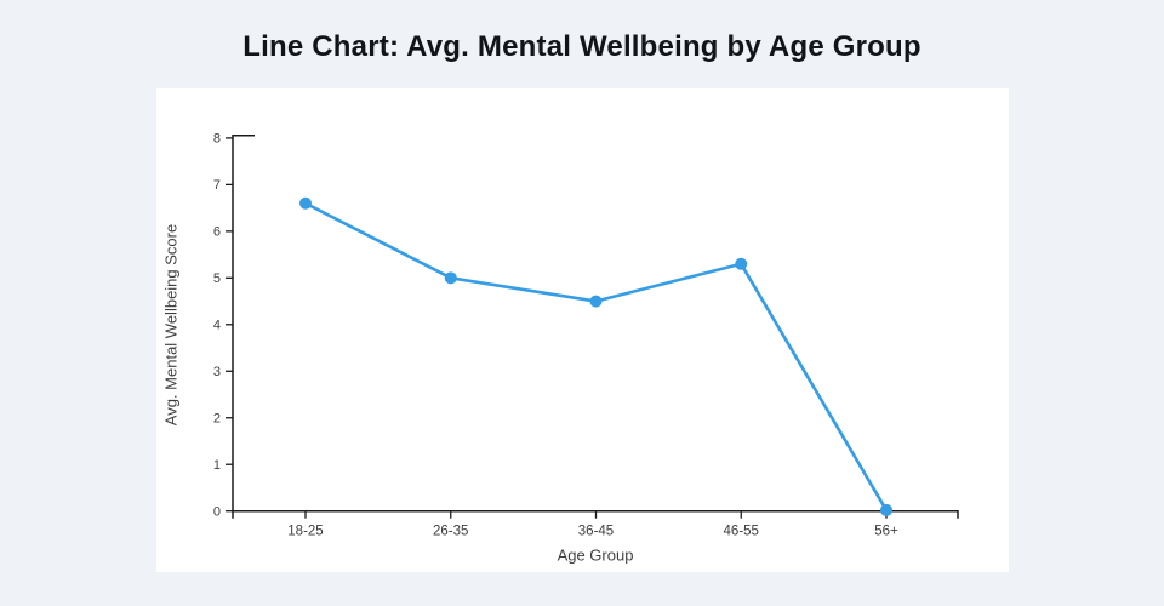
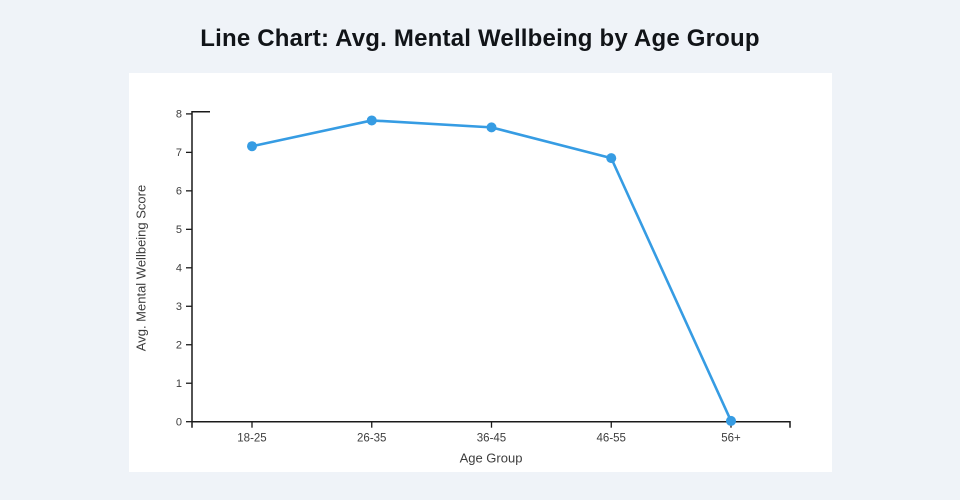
18-25: 6.6 -> 7.2
26-35: 5.0 -> 7.8
36-45: 4.5 -> 7.7
46-55: 5.3 -> 6.8
